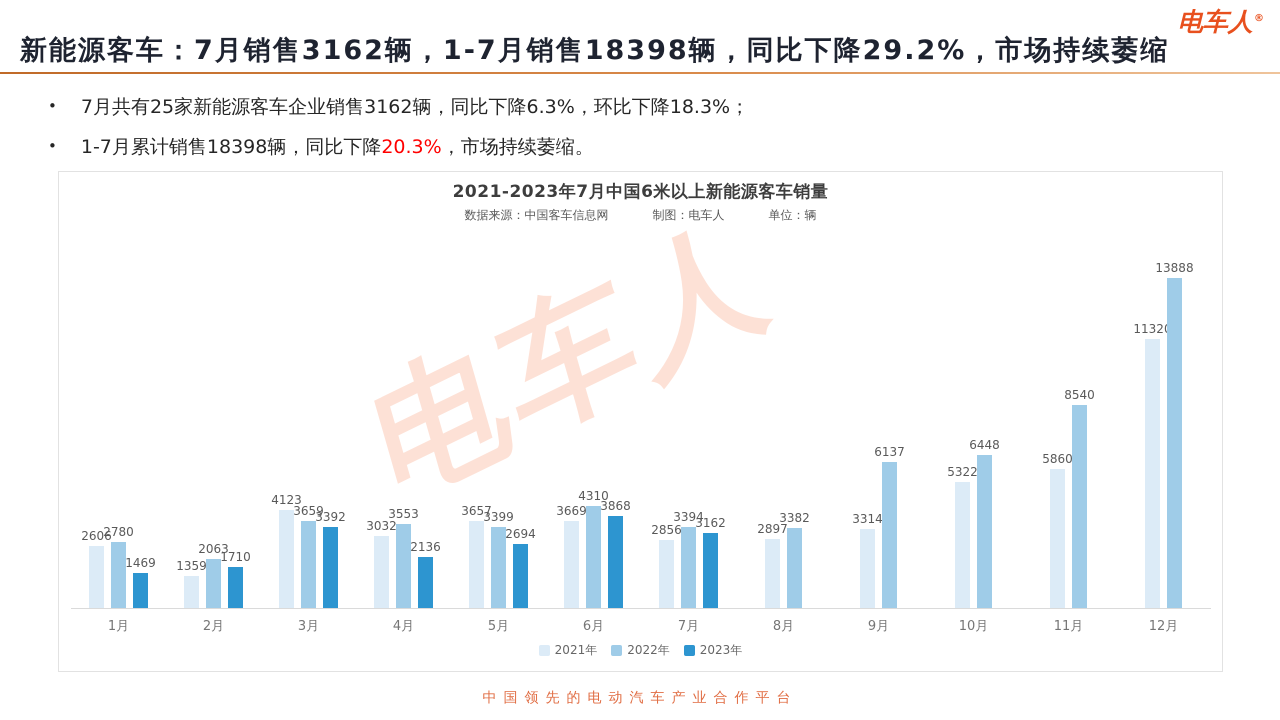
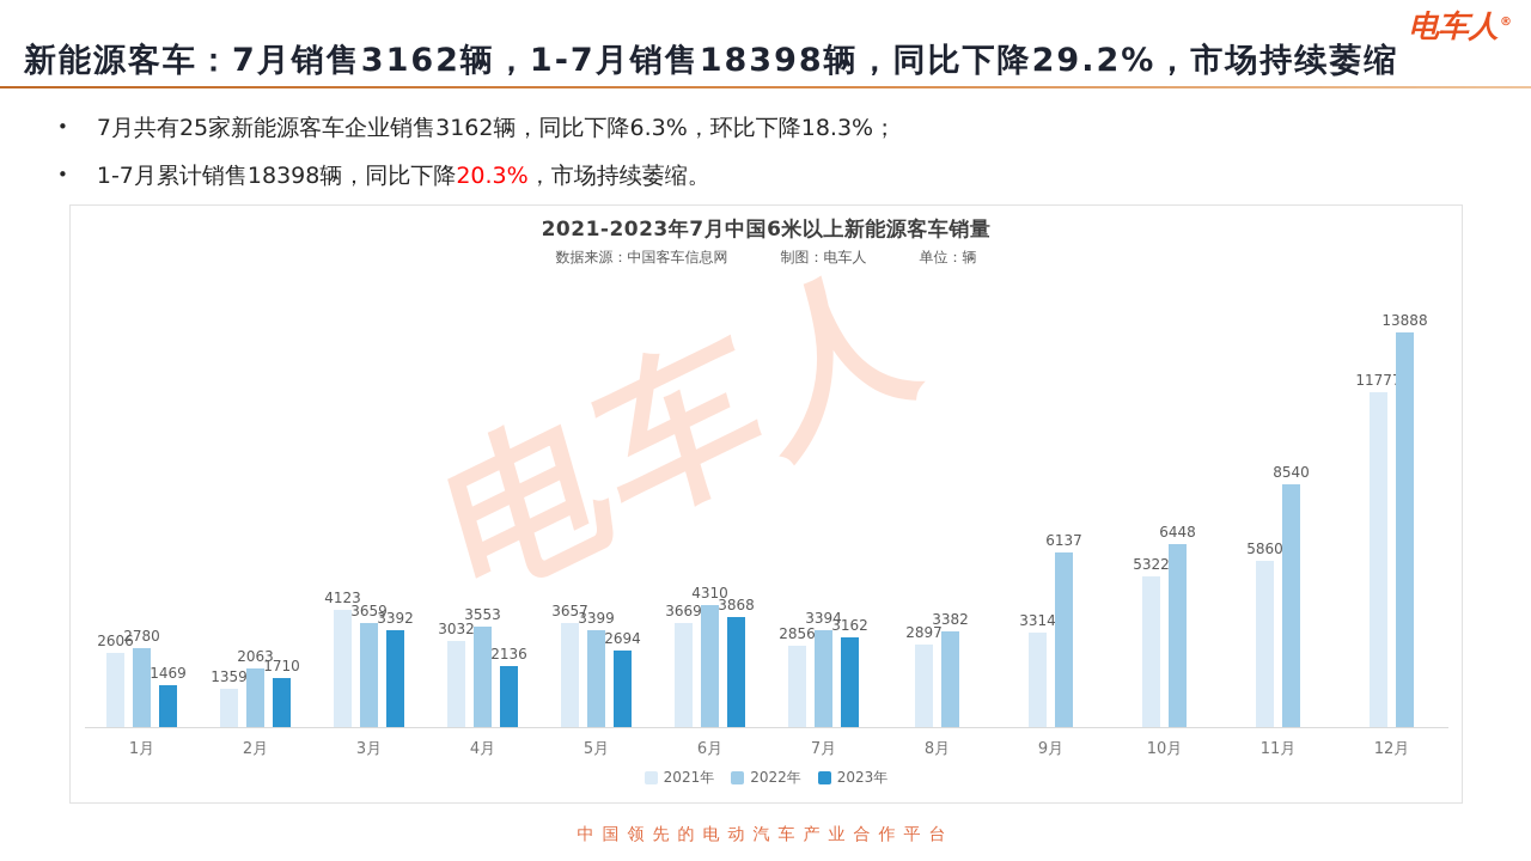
2021年/12月: 11320 -> 11777
